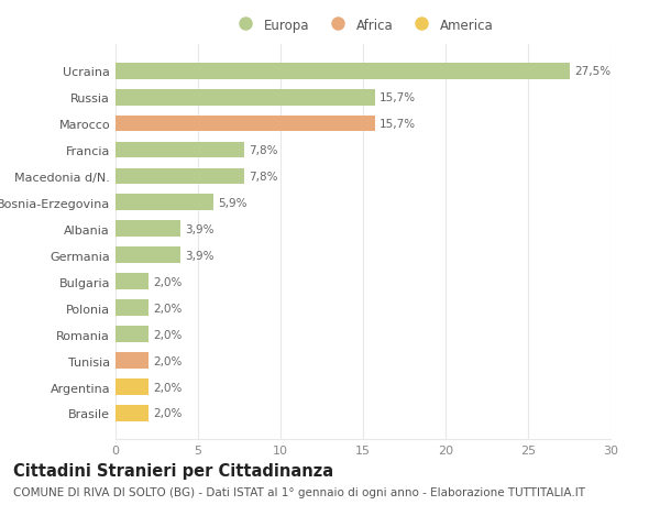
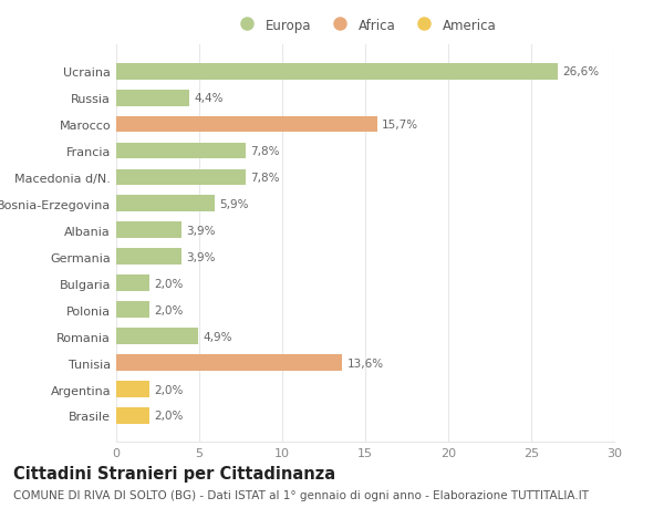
Ucraina: 27,5% -> 26,6%
Russia: 15,7% -> 4,4%
Romania: 2,0% -> 4,9%
Tunisia: 2,0% -> 13,6%
